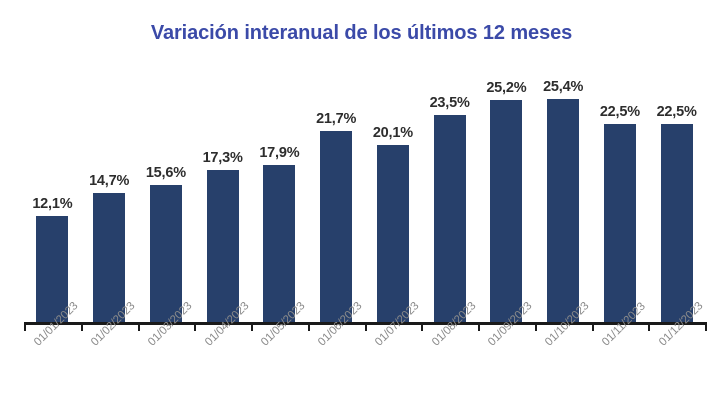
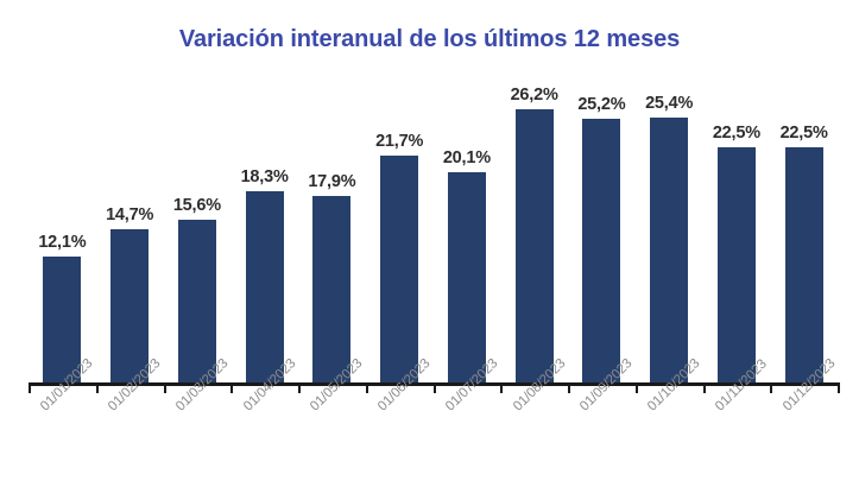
01/04/2023: 17,3% -> 18,3%
01/08/2023: 23,5% -> 26,2%
